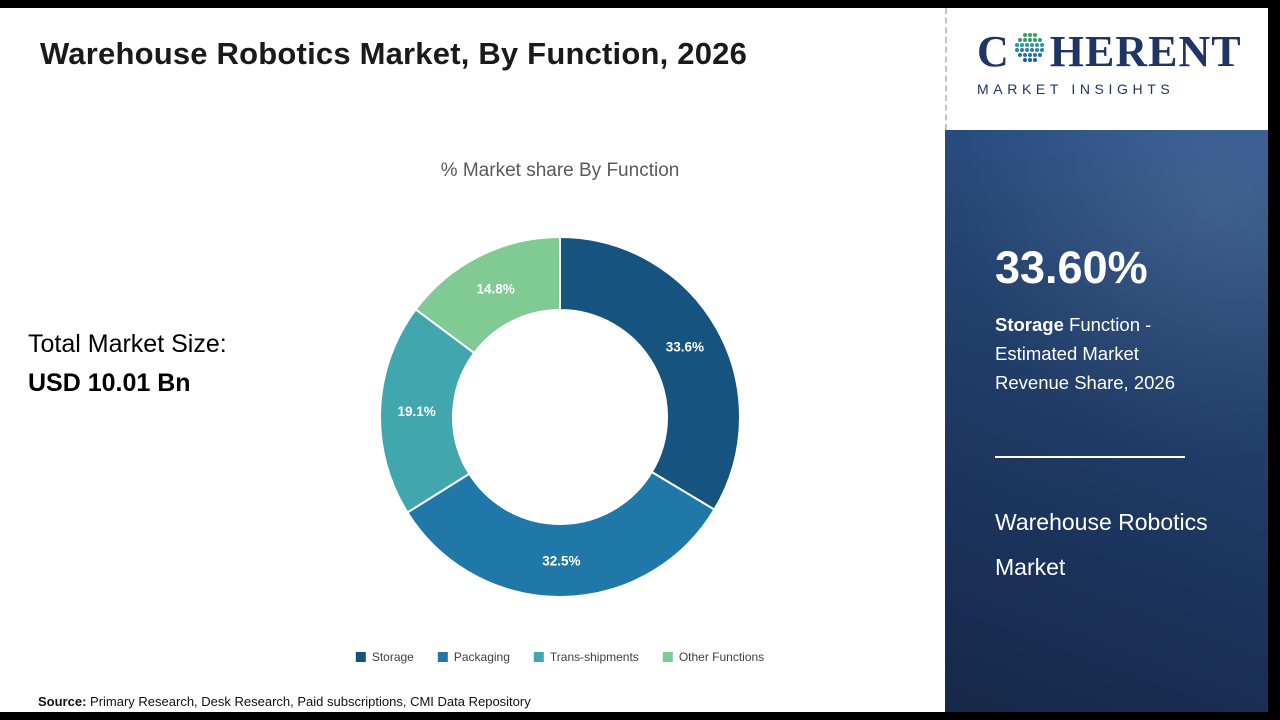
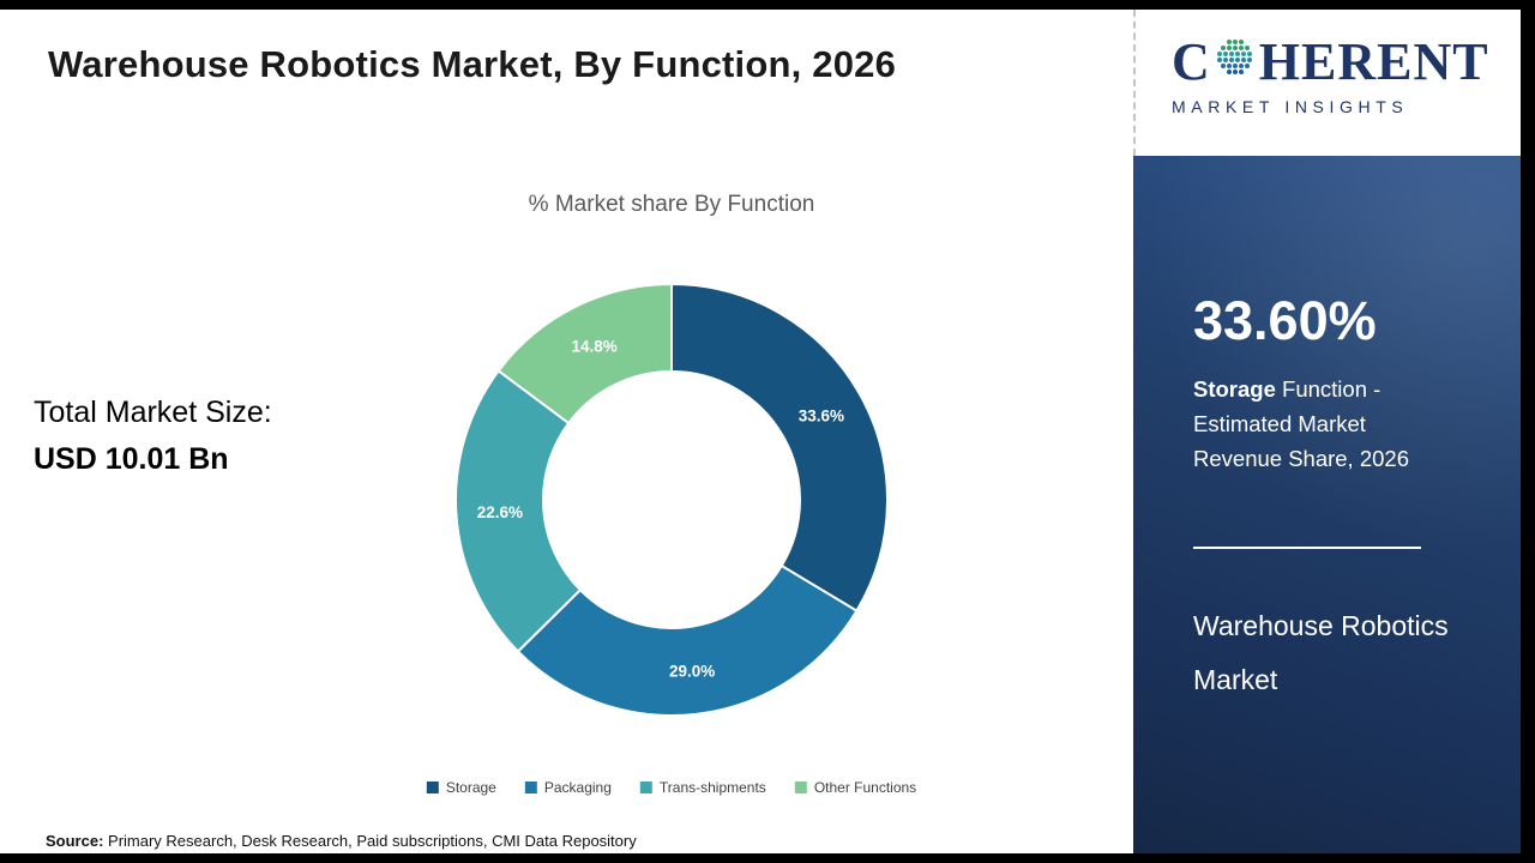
Packaging: 32.5% -> 29.0%
Trans-shipments: 19.1% -> 22.6%
